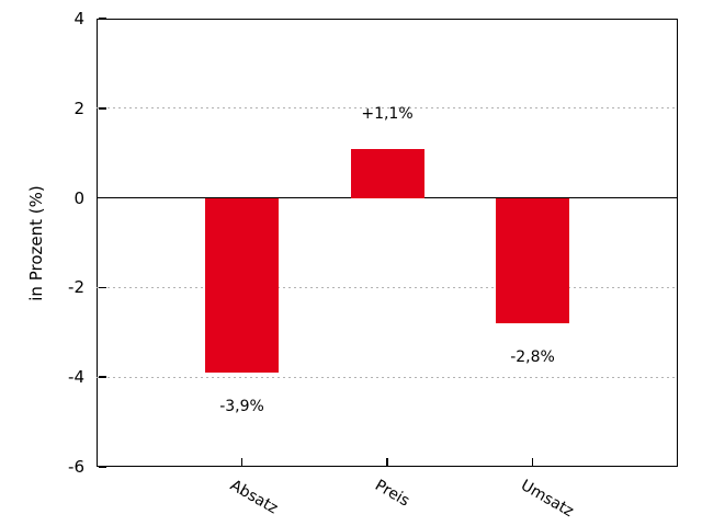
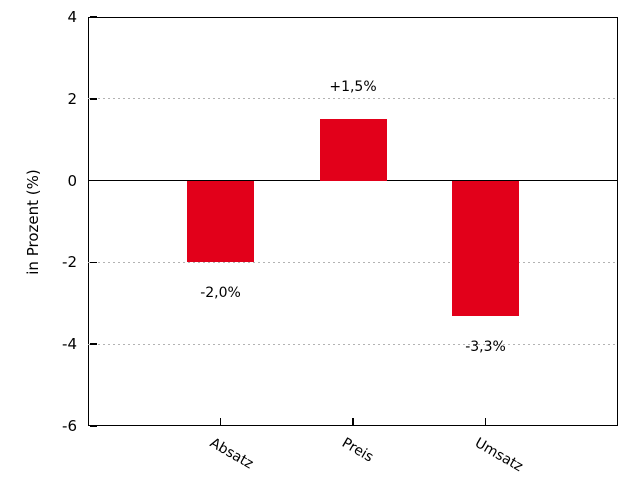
Absatz: -3,9% -> -2,0%
Preis: +1,1% -> +1,5%
Umsatz: -2,8% -> -3,3%
